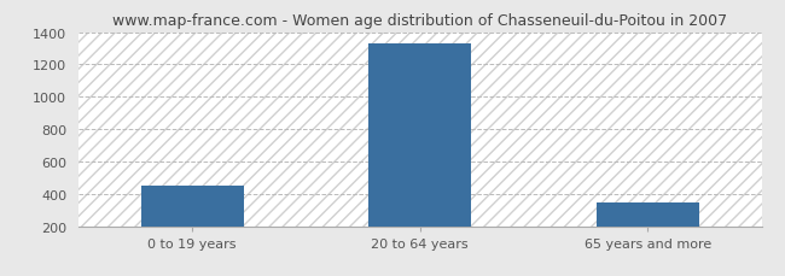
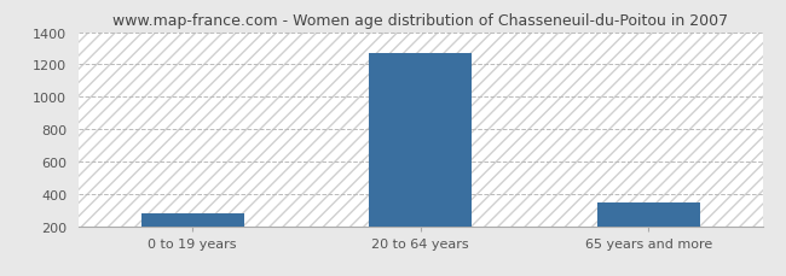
0 to 19 years: 450 -> 280
20 to 64 years: 1330 -> 1270
